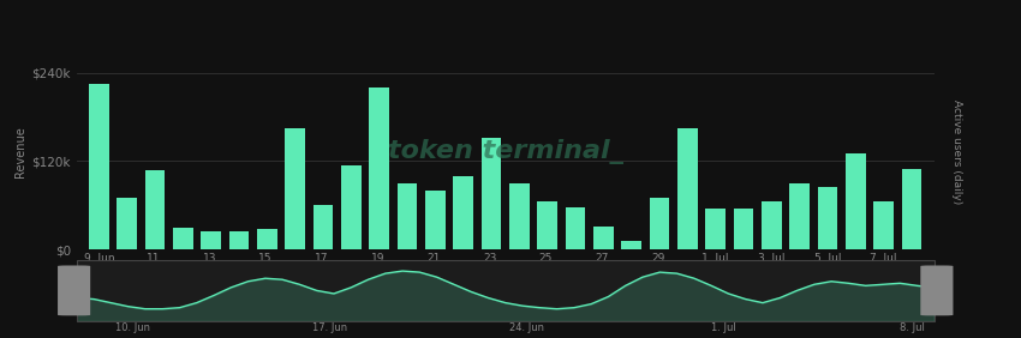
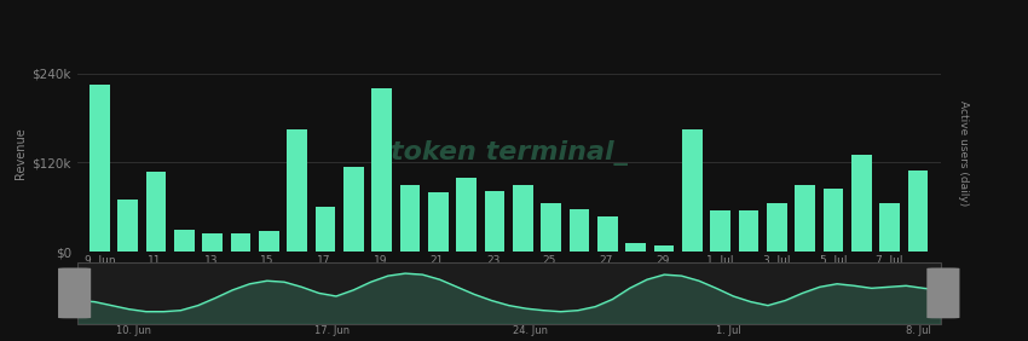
23. Jun: $152k -> $82k
27. Jun: $32k -> $48k
29. Jun: $70k -> $8k
